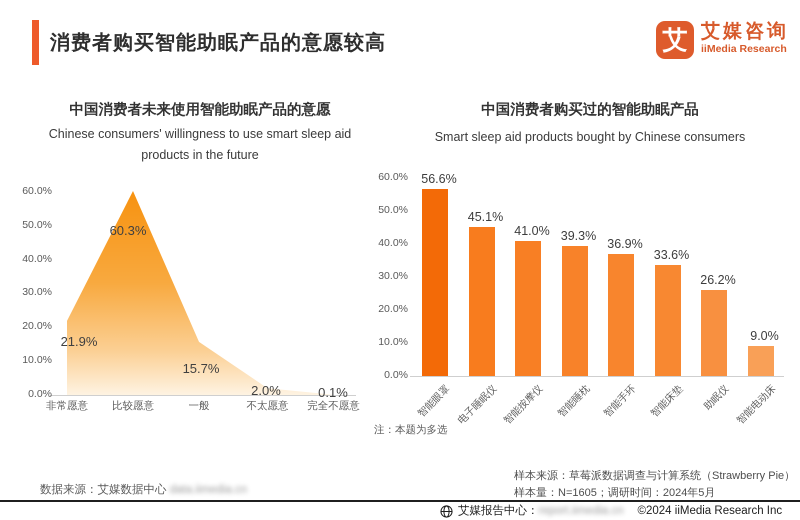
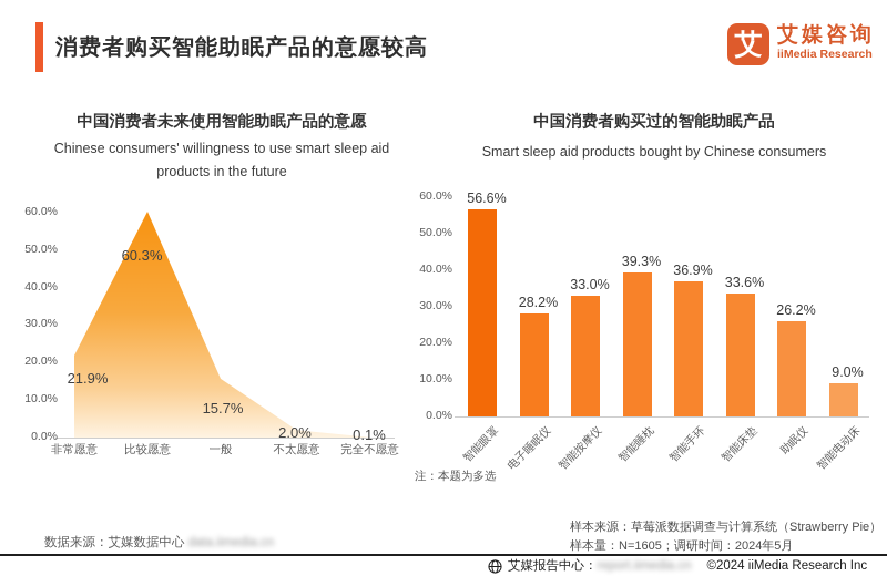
中国消费者购买过的智能助眠产品/电子睡眠仪: 45.1% -> 28.2%
中国消费者购买过的智能助眠产品/智能按摩仪: 41.0% -> 33.0%
